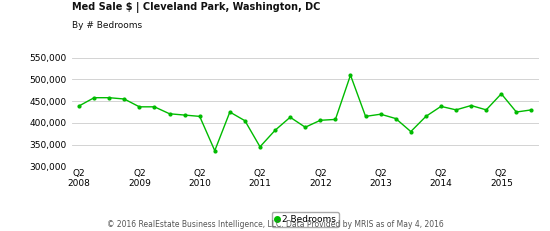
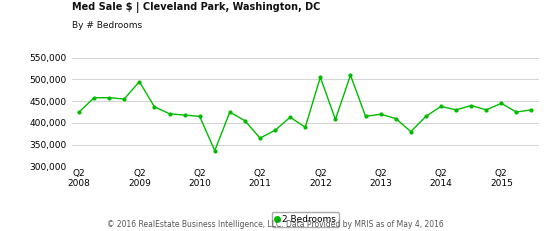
Q2 2008: 439,000 -> 425,000
Q2 2009: 437,000 -> 495,000
Q2 2011: 345,000 -> 365,000
Q2 2012: 406,000 -> 505,000
Q2 2015: 467,000 -> 445,000
